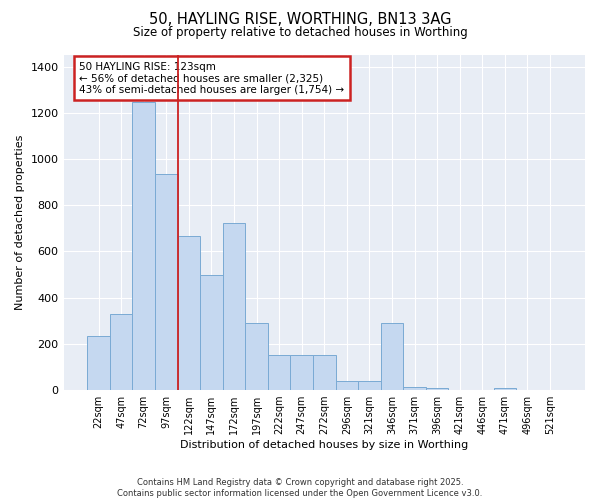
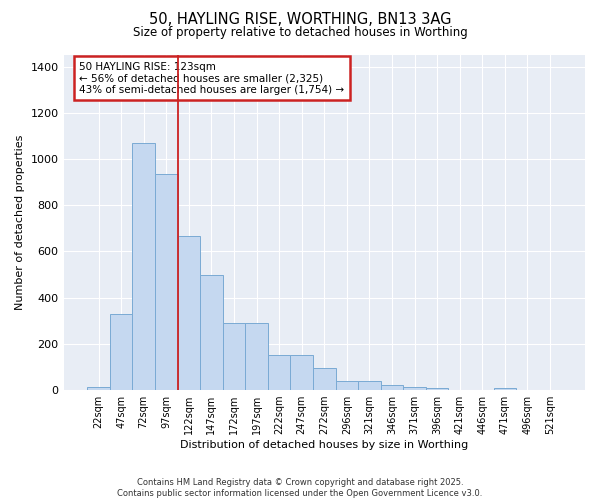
22sqm: 235 -> 15
72sqm: 1245 -> 1070
172sqm: 725 -> 290
272sqm: 150 -> 95
346sqm: 290 -> 22
